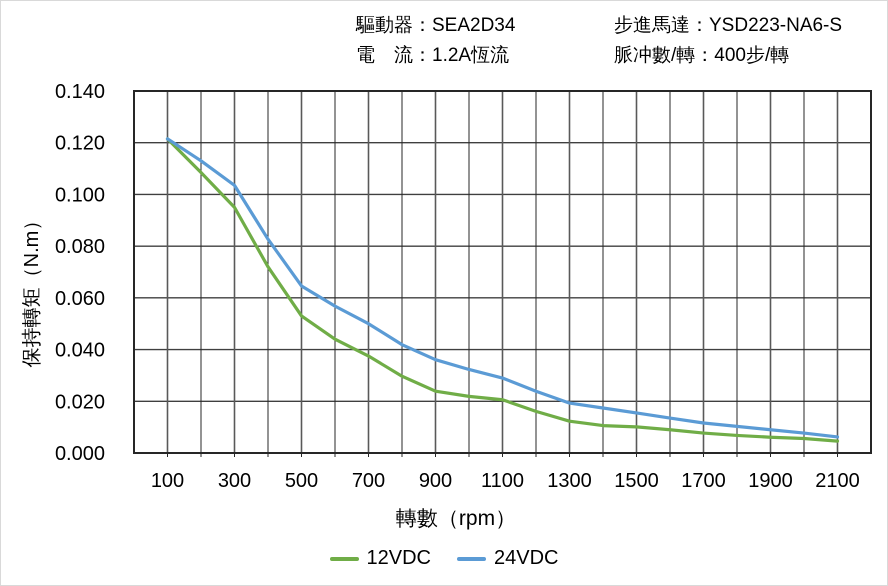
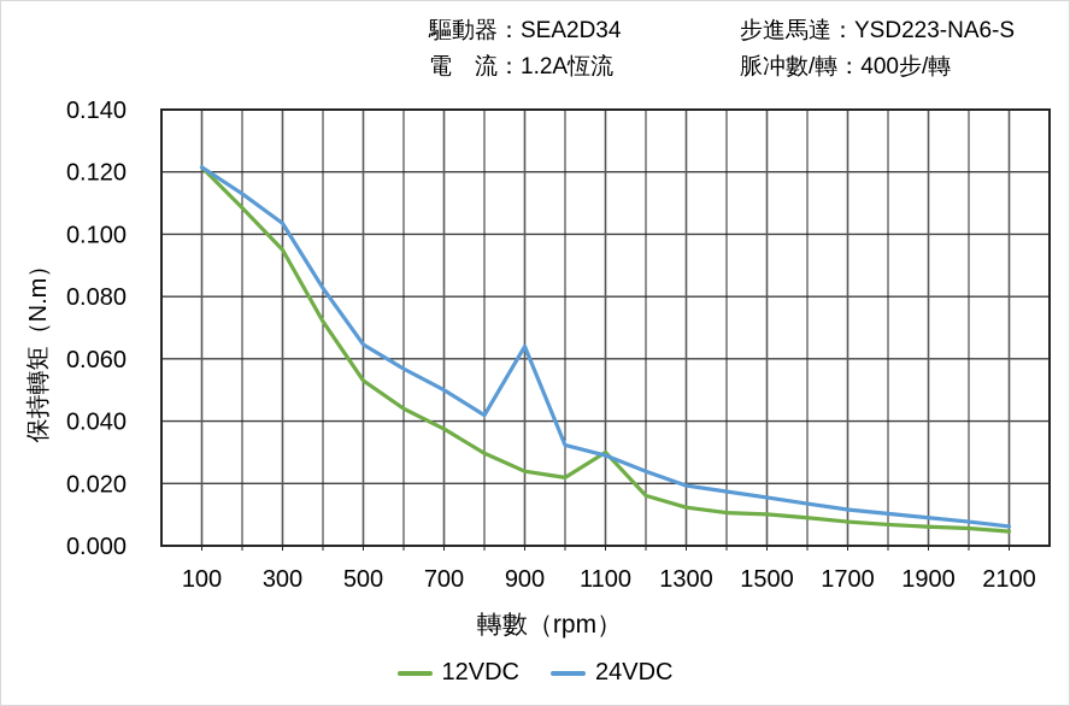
24VDC/900: 0.036 -> 0.064
12VDC/1100: 0.021 -> 0.030
